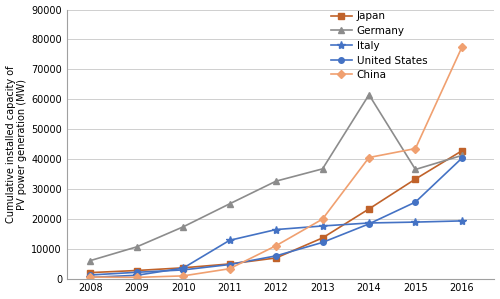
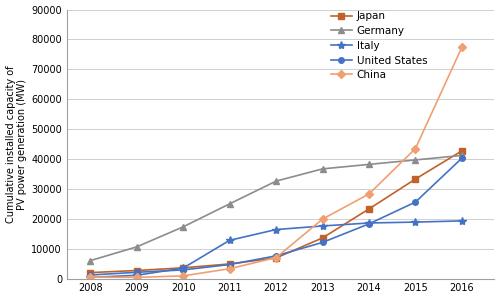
China/2012: 11000 -> 7000
Germany/2014: 61500 -> 38200
China/2014: 40500 -> 28300
Germany/2015: 36500 -> 39700
